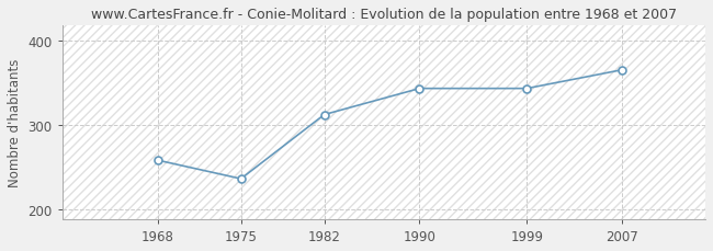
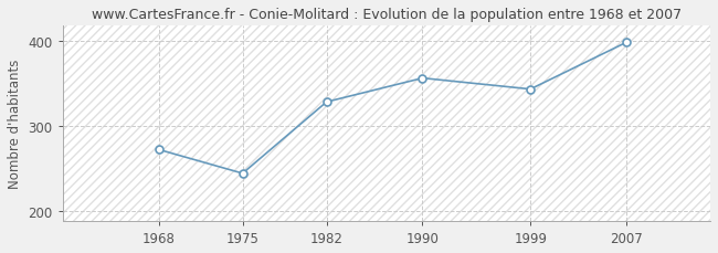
1968: 258 -> 272
1975: 236 -> 244
1982: 312 -> 328
1990: 343 -> 356
2007: 365 -> 398
